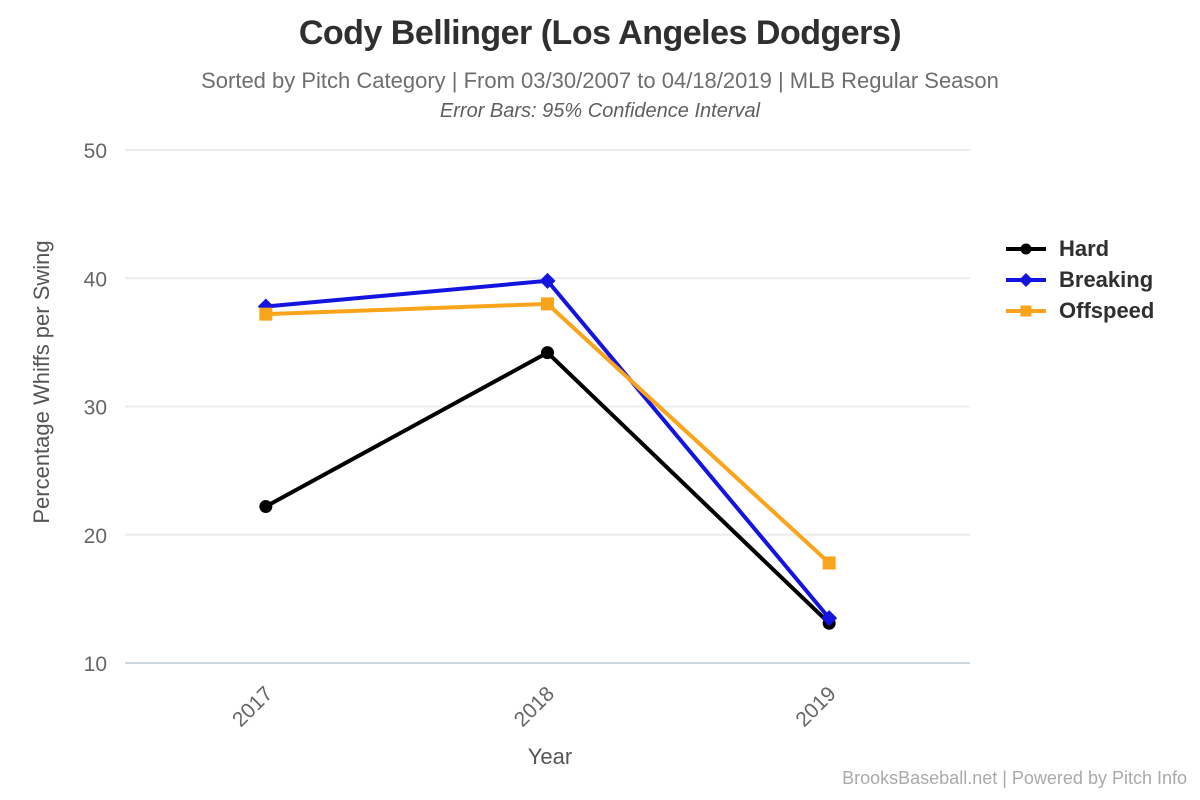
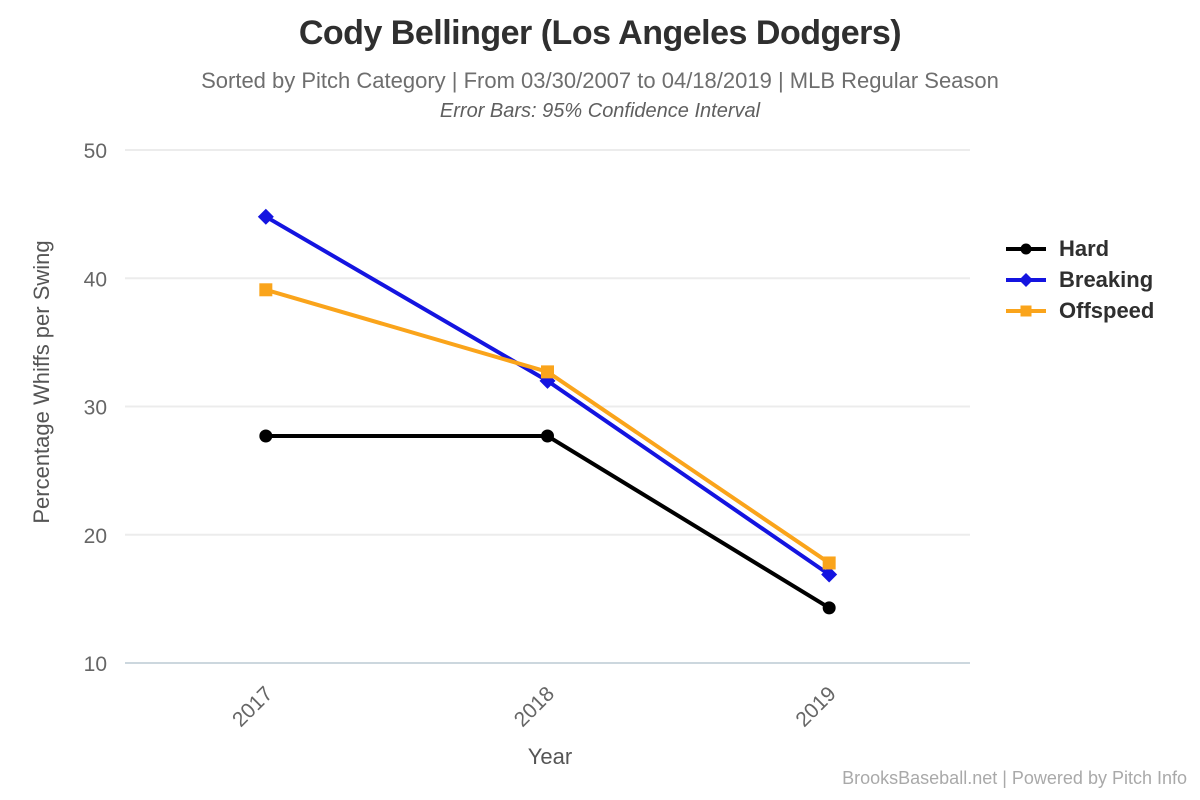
Hard/2017: 22.2 -> 27.7
Breaking/2017: 37.8 -> 44.8
Offspeed/2017: 37.2 -> 39.1
Hard/2018: 34.2 -> 27.7
Breaking/2018: 39.8 -> 32.0
Offspeed/2018: 38.0 -> 32.7
Hard/2019: 13.1 -> 14.3
Breaking/2019: 13.5 -> 16.9
